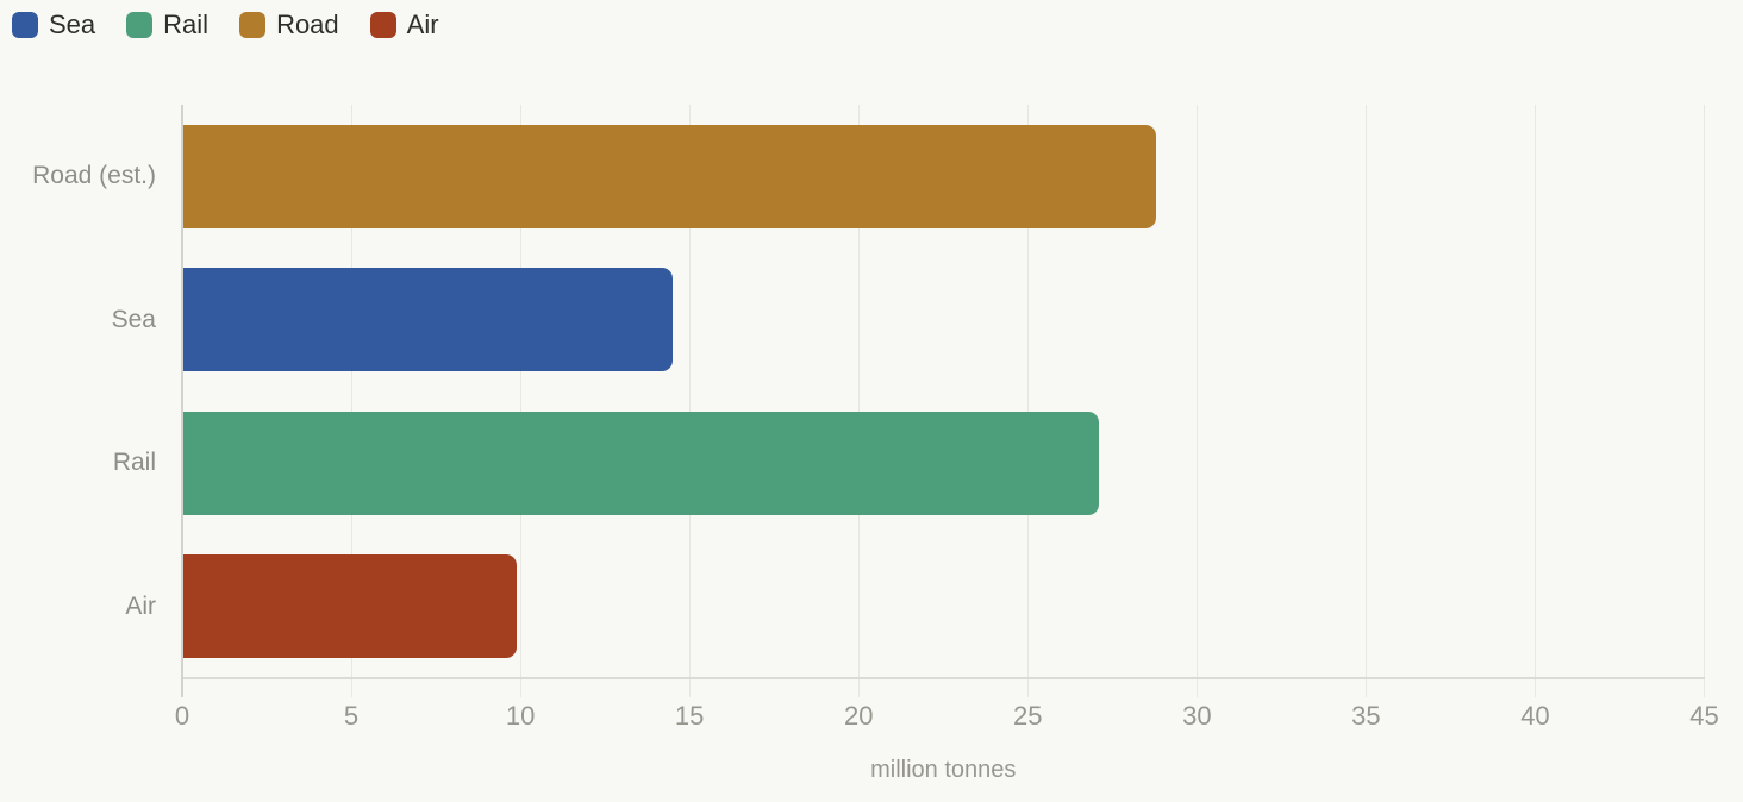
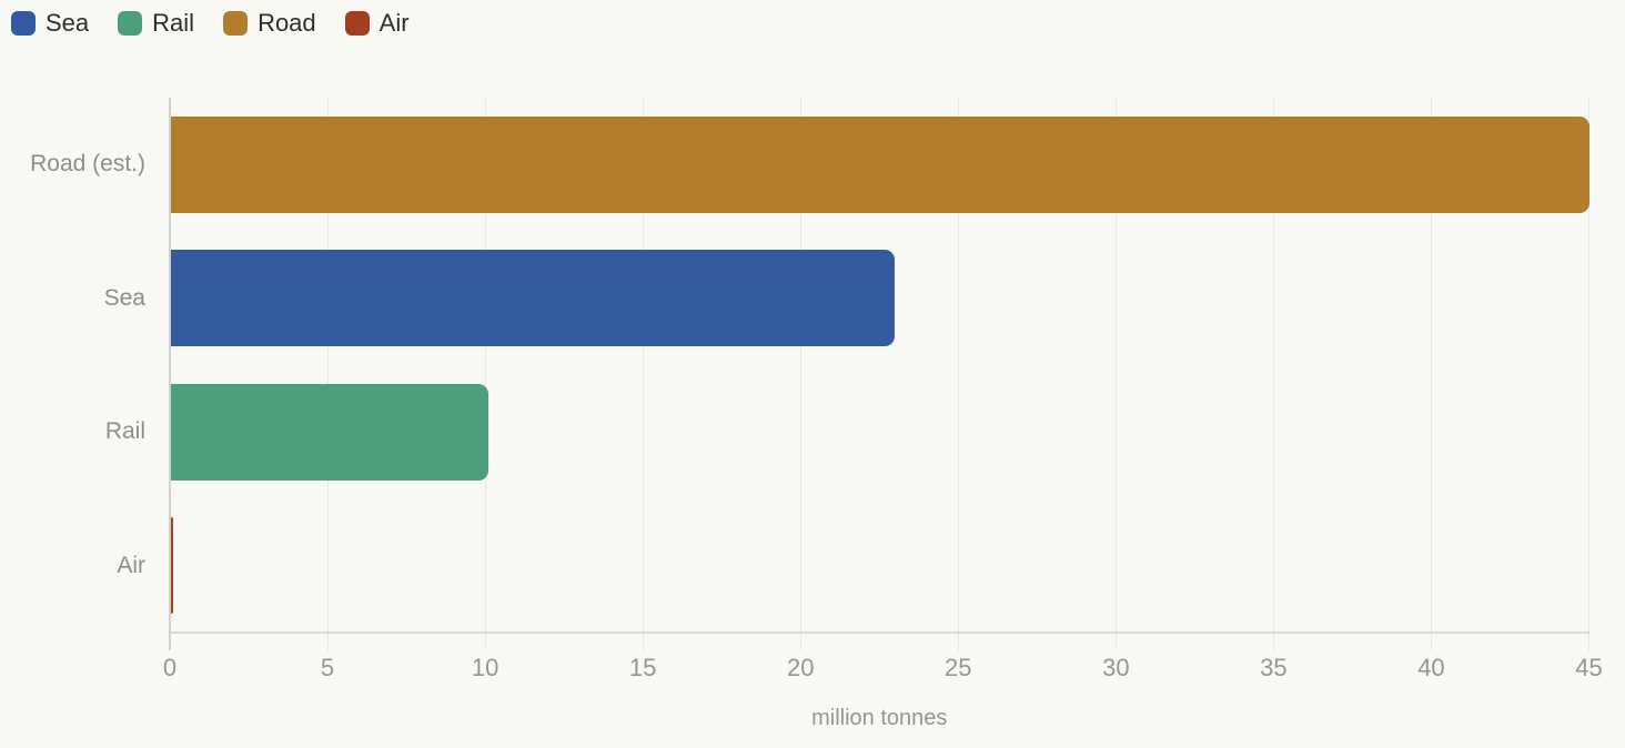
Road (est.): 28.8 -> 45.0
Sea: 14.5 -> 23.0
Rail: 27.1 -> 10.1
Air: 9.9 -> 0.1
